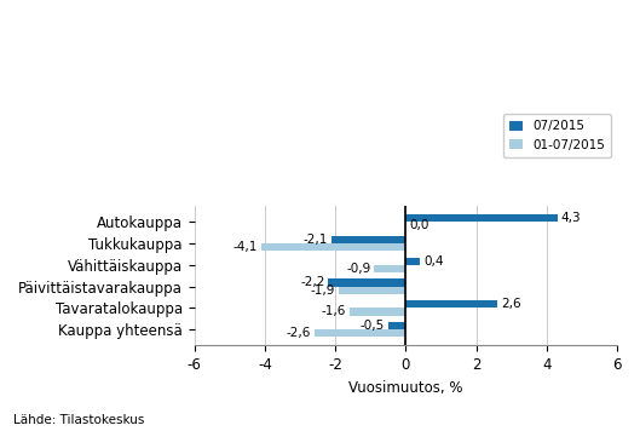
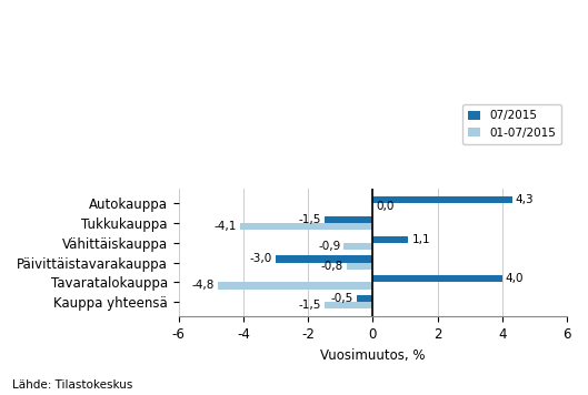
07/2015/Tukkukauppa: -2,1 -> -1,5
07/2015/Vähittäiskauppa: 0,4 -> 1,1
07/2015/Päivittäistavarakauppa: -2.2 -> -3.0
01-07/2015/Päivittäistavarakauppa: -1.9 -> -0.8
07/2015/Tavaratalokauppa: 2,6 -> 4,0
01-07/2015/Tavaratalokauppa: -1,6 -> -4,8
01-07/2015/Kauppa yhteensä: -2,6 -> -1,5
